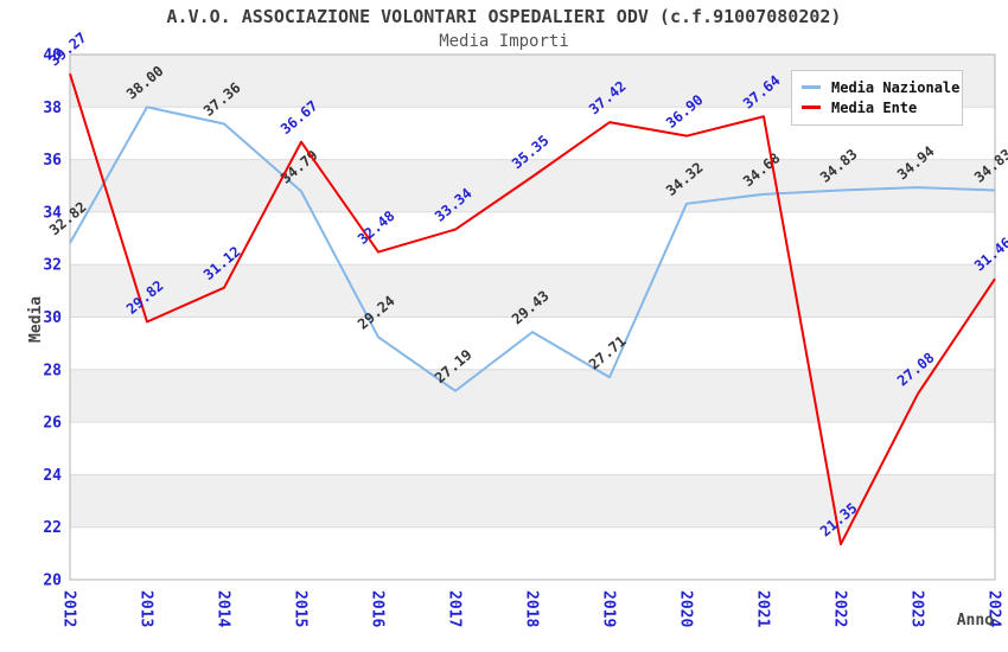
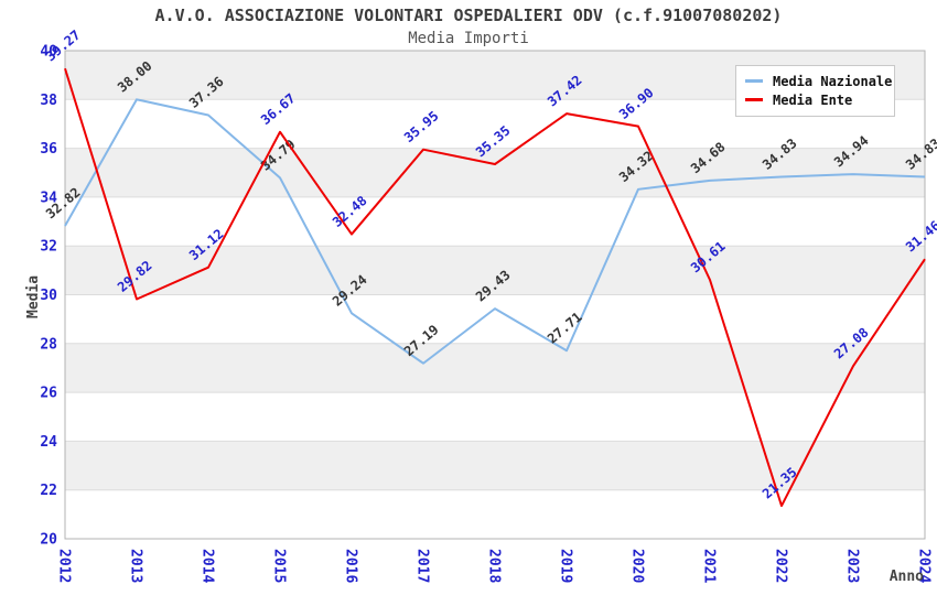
Media Ente/2017: 33.34 -> 35.95
Media Ente/2021: 37.64 -> 30.61
